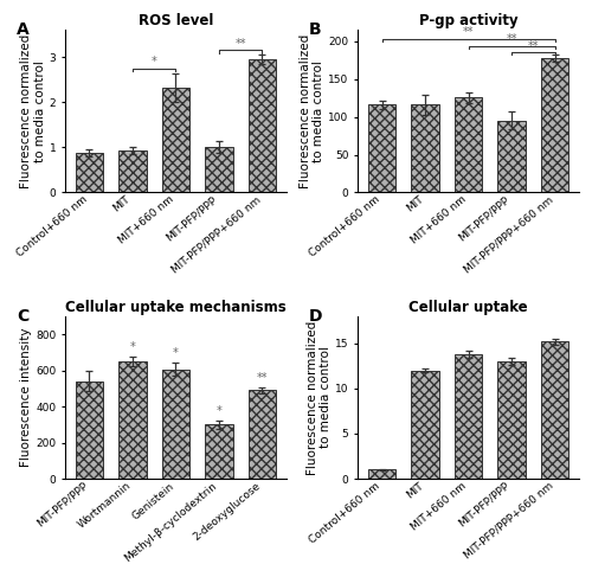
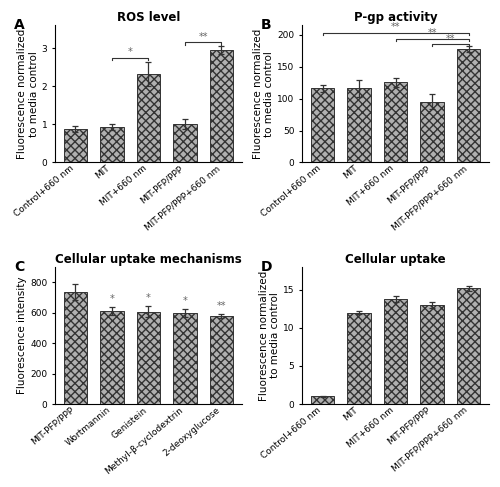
Cellular uptake mechanisms/MIT-PFP/PPP: 540 -> 740
Cellular uptake mechanisms/Wortmannin: 650 -> 610
Cellular uptake mechanisms/Methyl-β-cyclodextrin: 300 -> 600
Cellular uptake mechanisms/2-deoxyglucose: 490 -> 580
